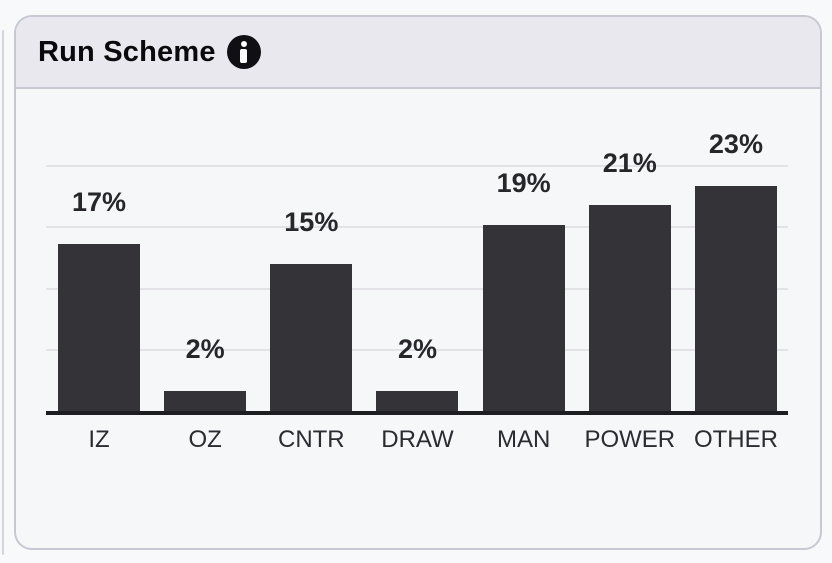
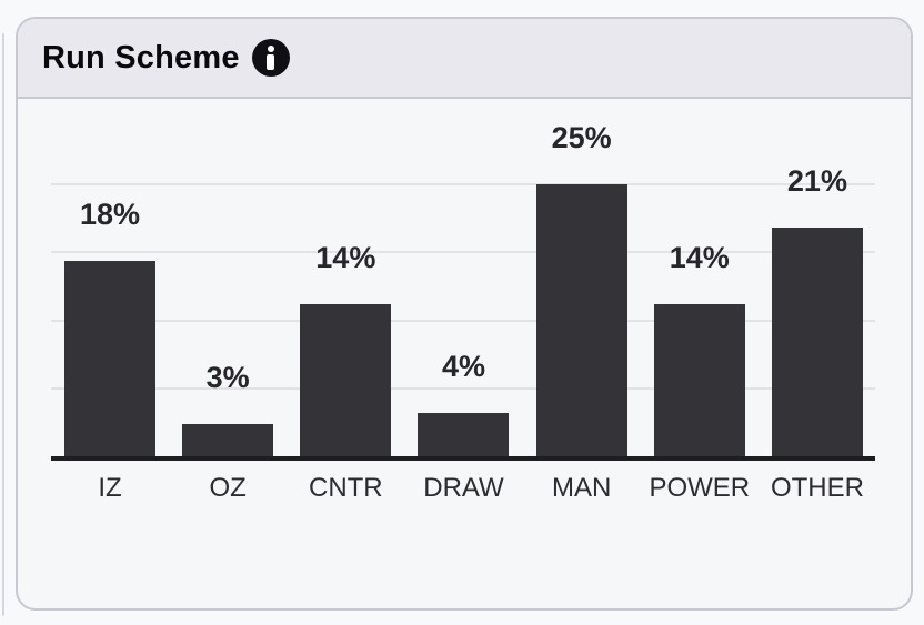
IZ: 17% -> 18%
OZ: 2% -> 3%
CNTR: 15% -> 14%
DRAW: 2% -> 4%
MAN: 19% -> 25%
POWER: 21% -> 14%
OTHER: 23% -> 21%
